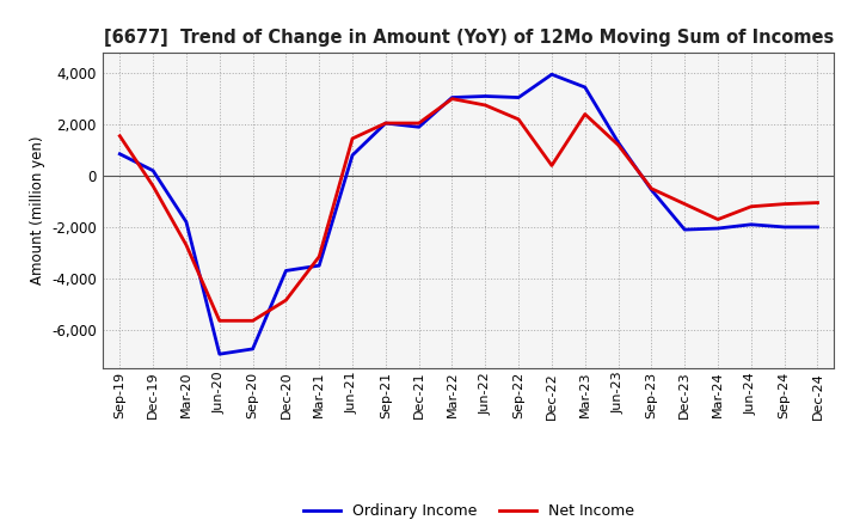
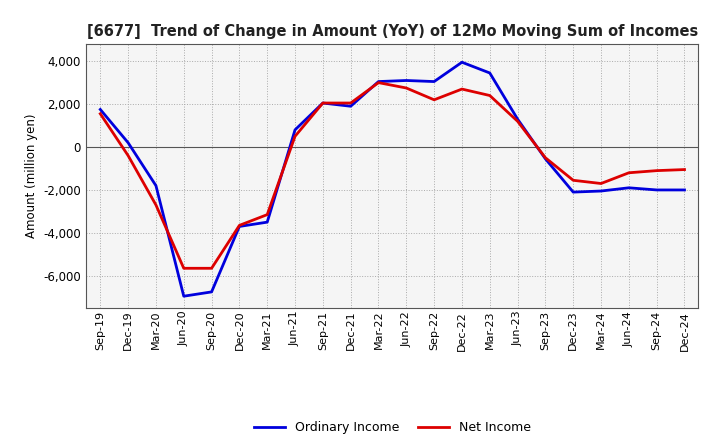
Ordinary Income/Sep-19: 850 -> 1,750
Net Income/Dec-20: -4,850 -> -3,650
Net Income/Jun-21: 1,450 -> 500
Net Income/Dec-22: 400 -> 2,700
Net Income/Dec-23: -1,100 -> -1,550
